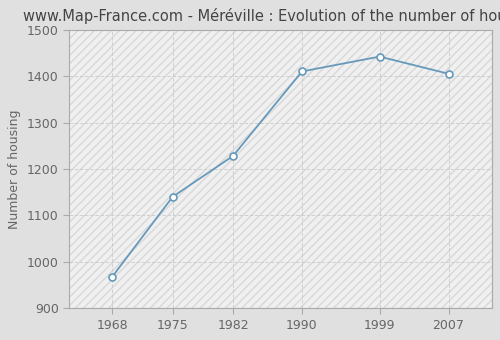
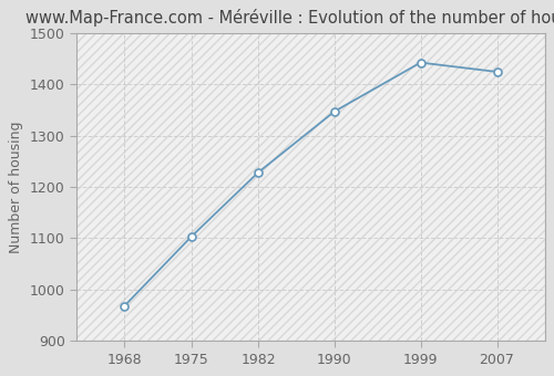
1975: 1140 -> 1103
1990: 1410 -> 1347
2007: 1405 -> 1424
